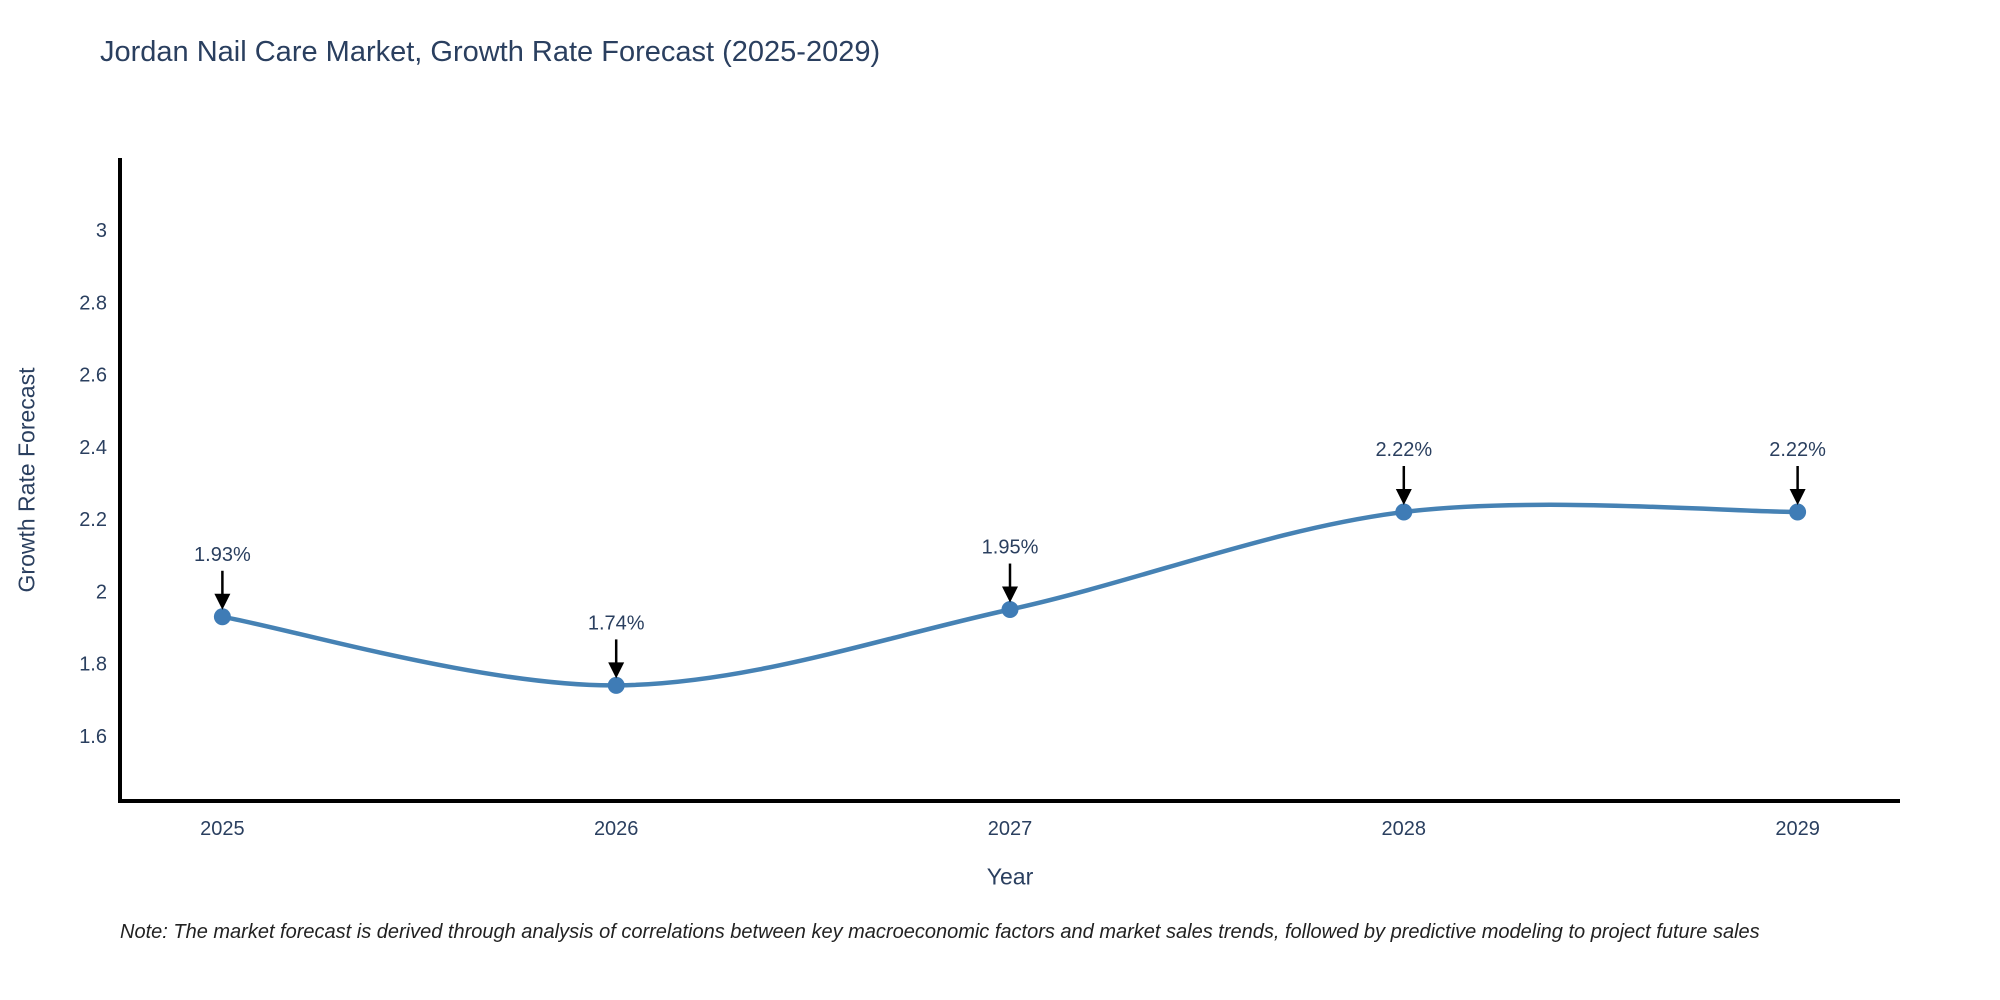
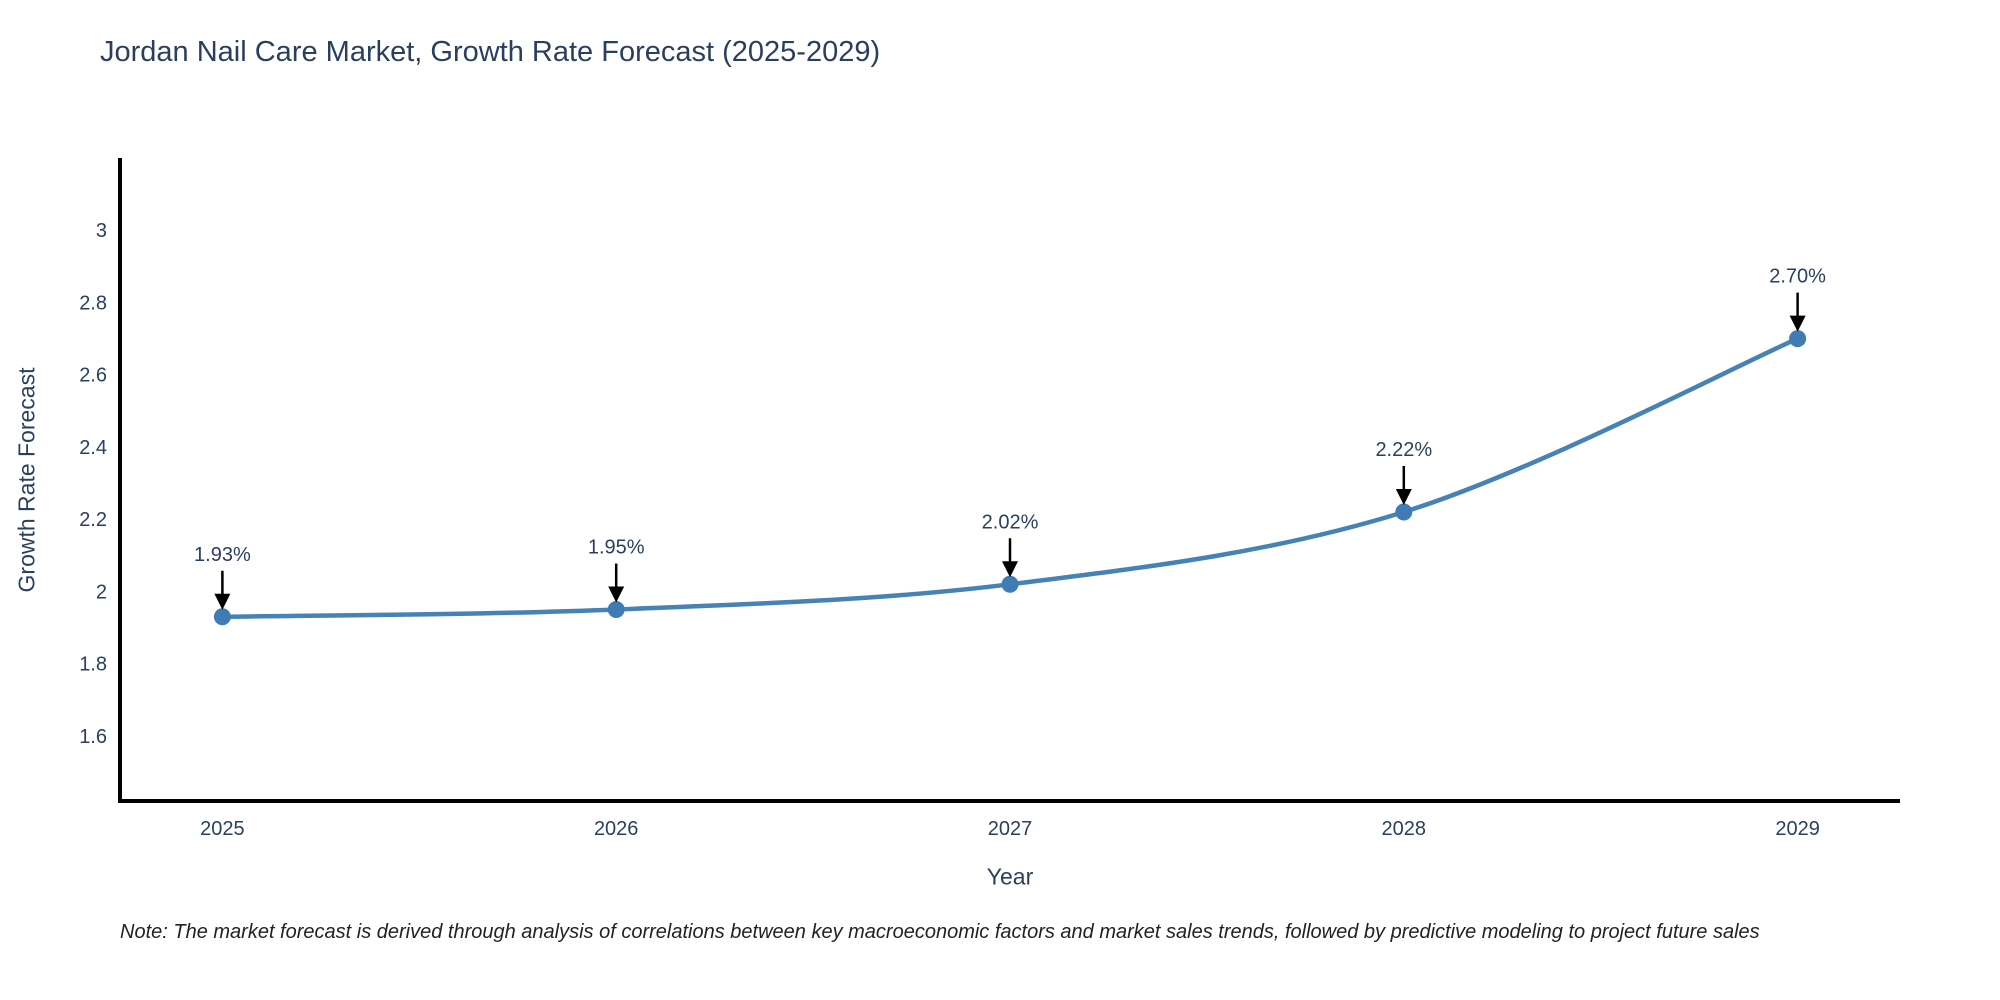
2026: 1.74% -> 1.95%
2027: 1.95% -> 2.02%
2029: 2.22% -> 2.70%
